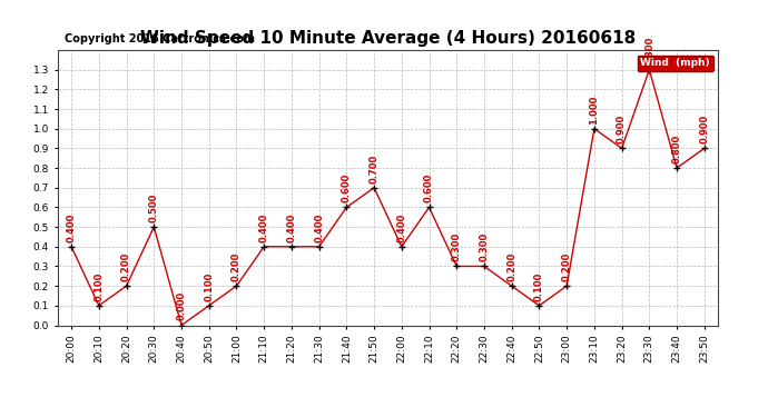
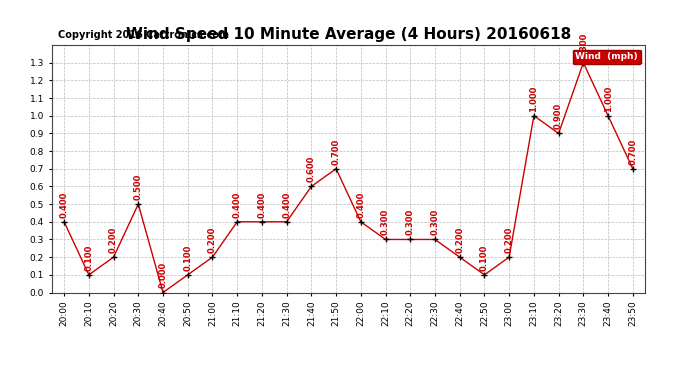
22:10: 0.600 -> 0.300
23:40: 0.800 -> 1.000
23:50: 0.900 -> 0.700
